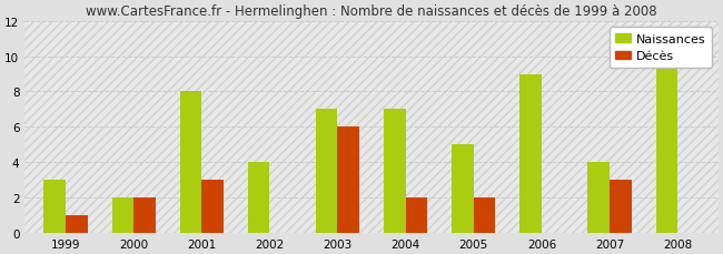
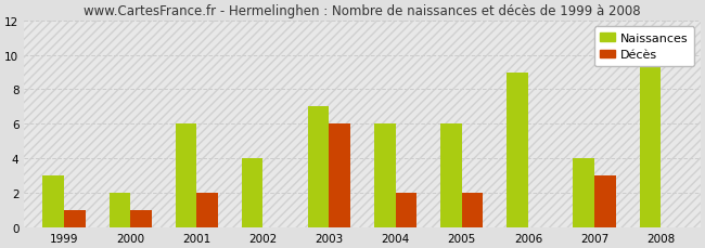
Décès/2000: 2 -> 1
Naissances/2001: 8 -> 6
Décès/2001: 3 -> 2
Naissances/2004: 7 -> 6
Naissances/2005: 5 -> 6
